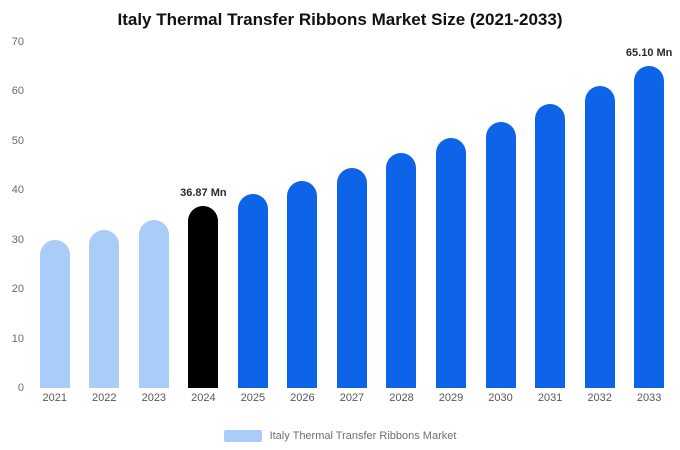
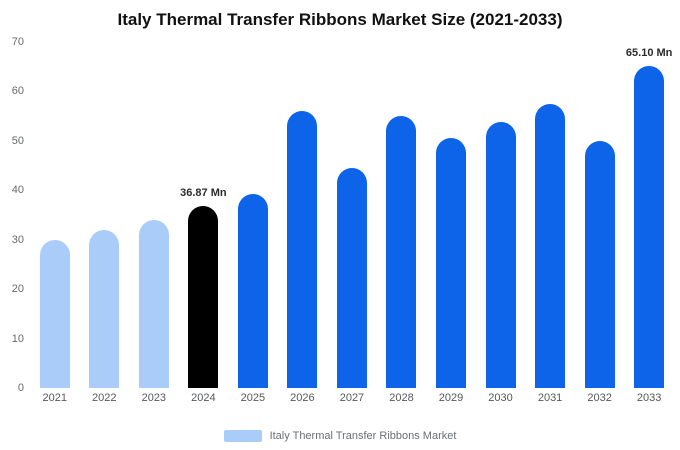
2026: 42 -> 56
2028: 48 -> 55
2032: 61 -> 50
